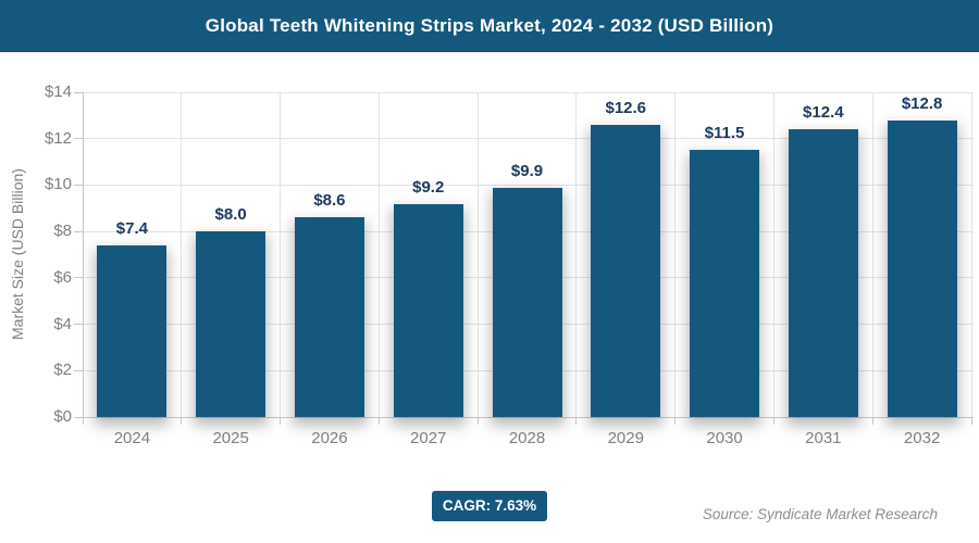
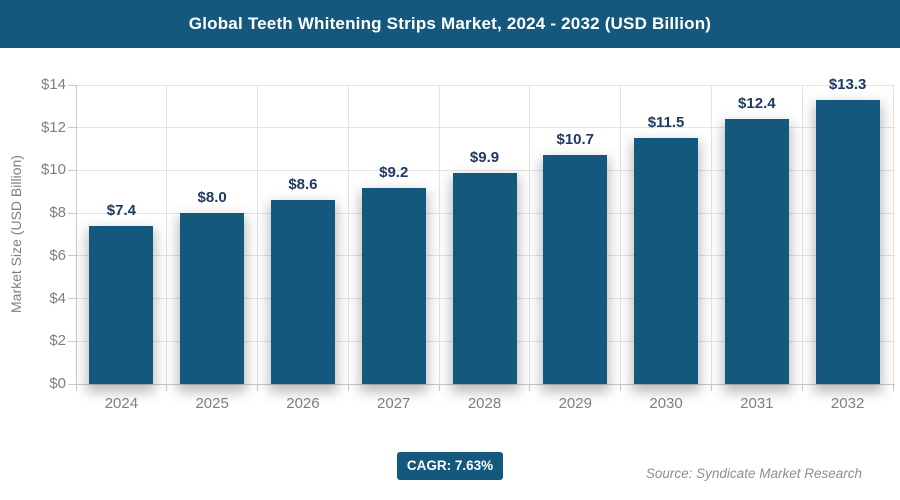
2029: $12.6 -> $10.7
2032: $12.8 -> $13.3
